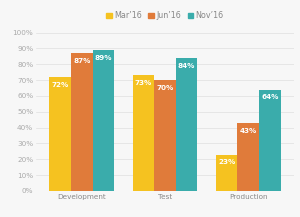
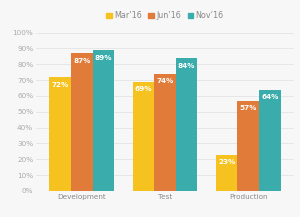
Mar’16/Test: 73% -> 69%
Jun’16/Test: 70% -> 74%
Jun’16/Production: 43% -> 57%
